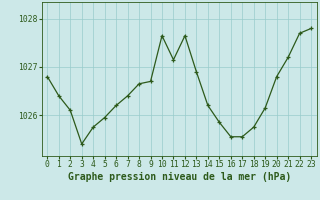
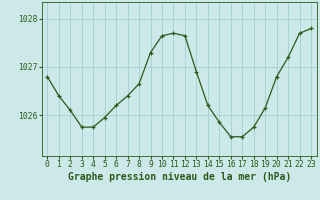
3: 1025.40 -> 1025.75
9: 1026.70 -> 1027.30
11: 1027.15 -> 1027.70
